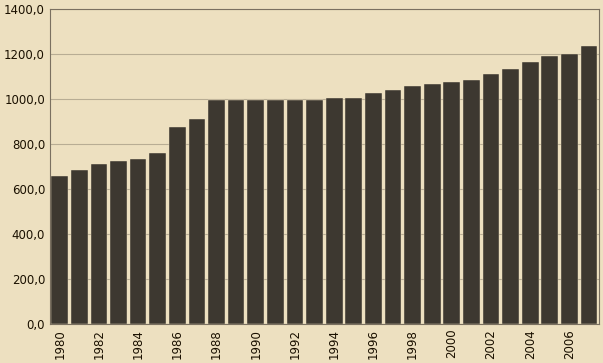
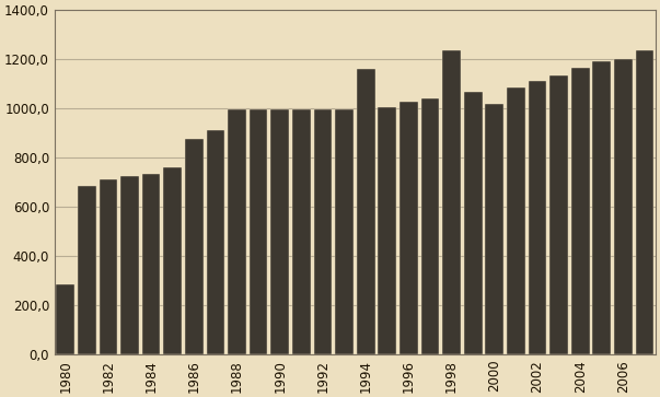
1980: 660 -> 285
1994: 1007 -> 1160
1998: 1060 -> 1235
2000: 1075 -> 1020
